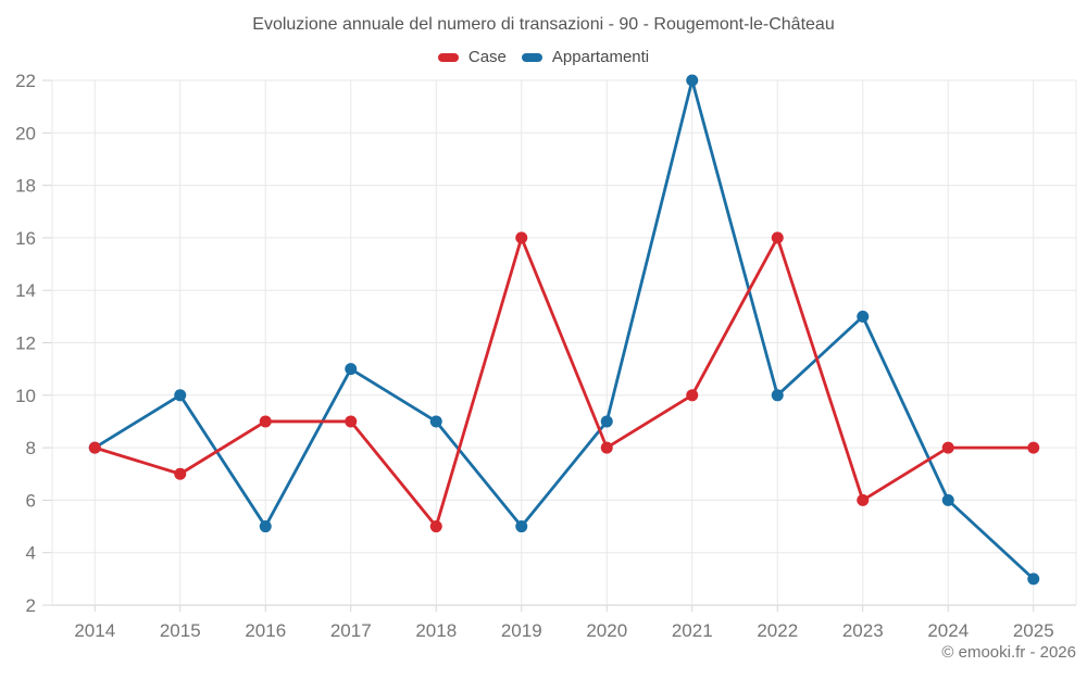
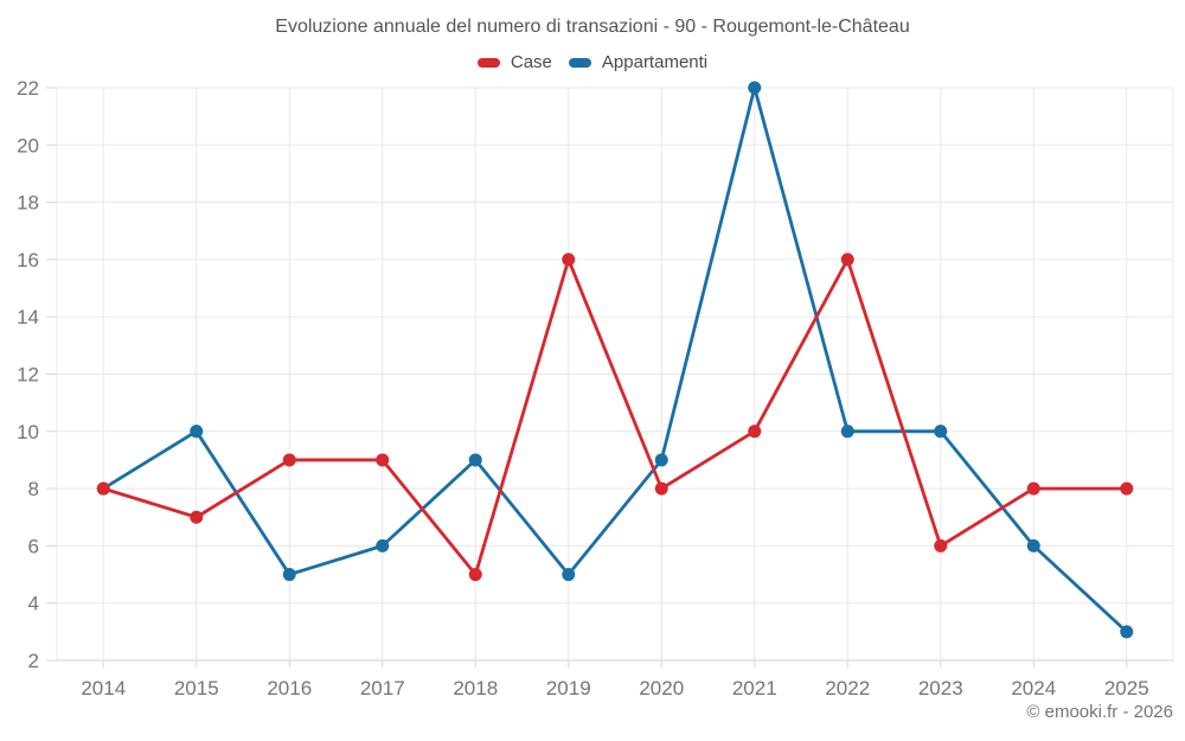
Appartamenti/2017: 11 -> 6
Appartamenti/2023: 13 -> 10
